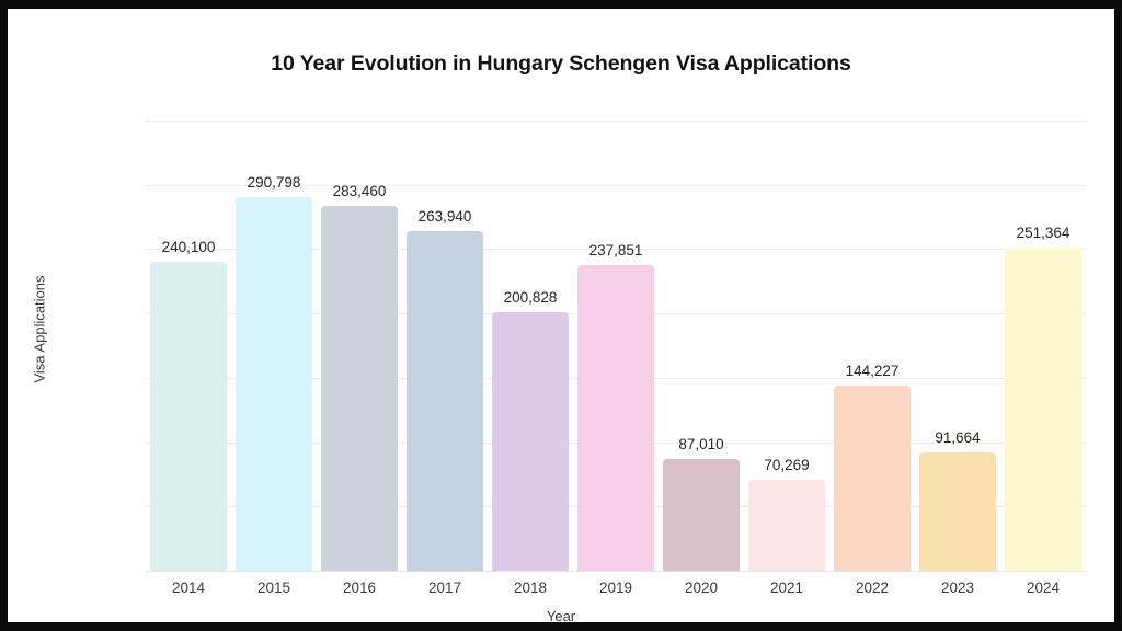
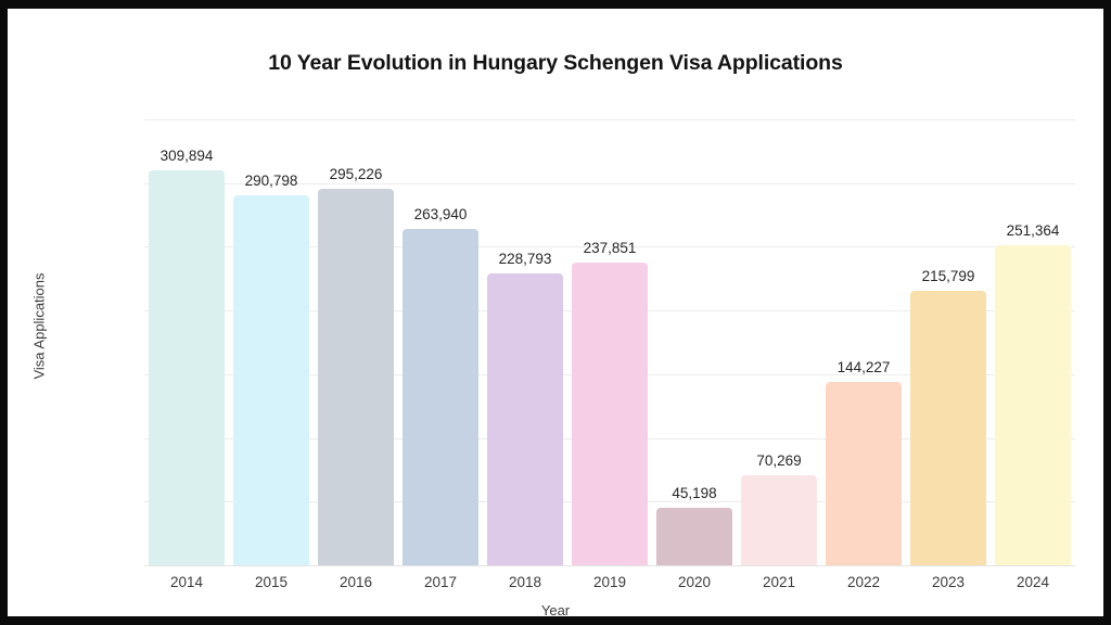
2014: 240,100 -> 309,894
2016: 283,460 -> 295,226
2018: 200,828 -> 228,793
2020: 87,010 -> 45,198
2023: 91,664 -> 215,799
